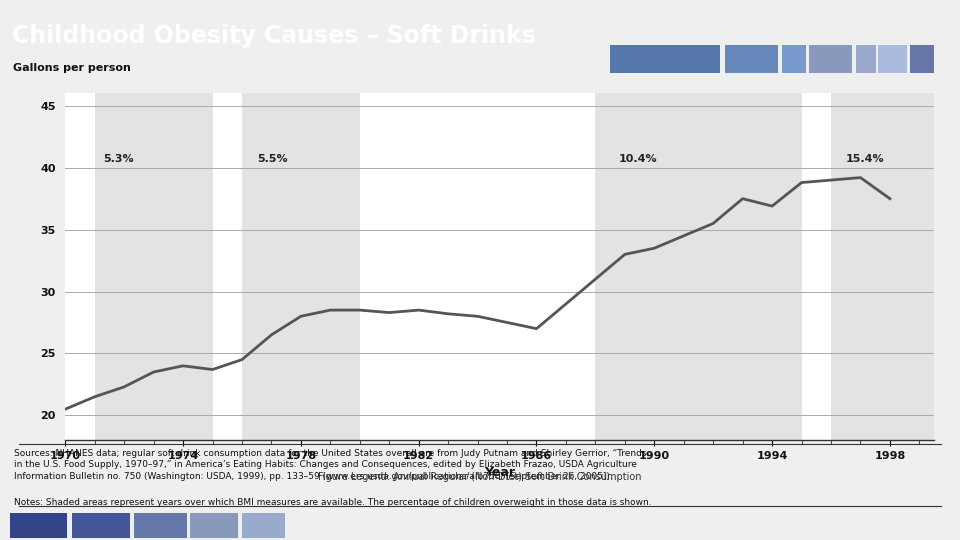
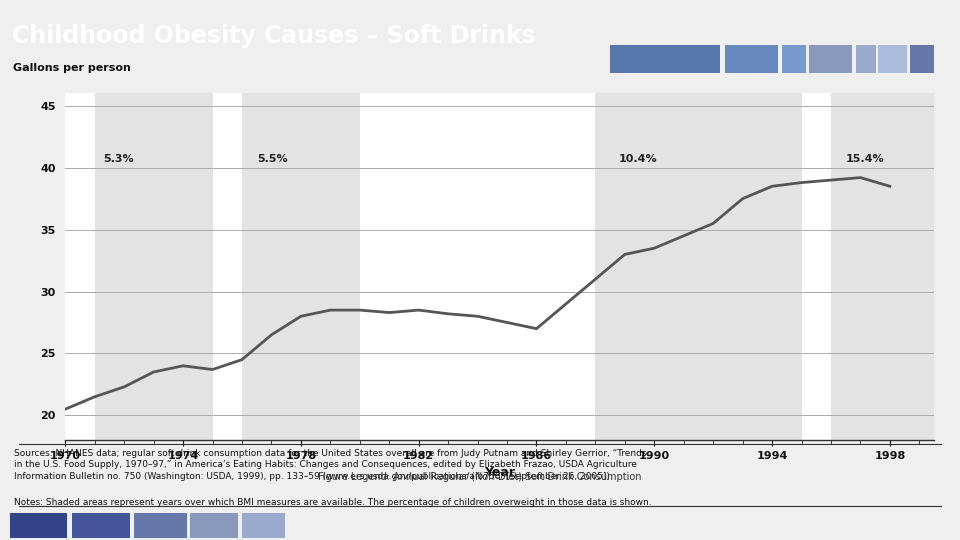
1994: 36.9 -> 38.5
1998: 37.5 -> 38.5
